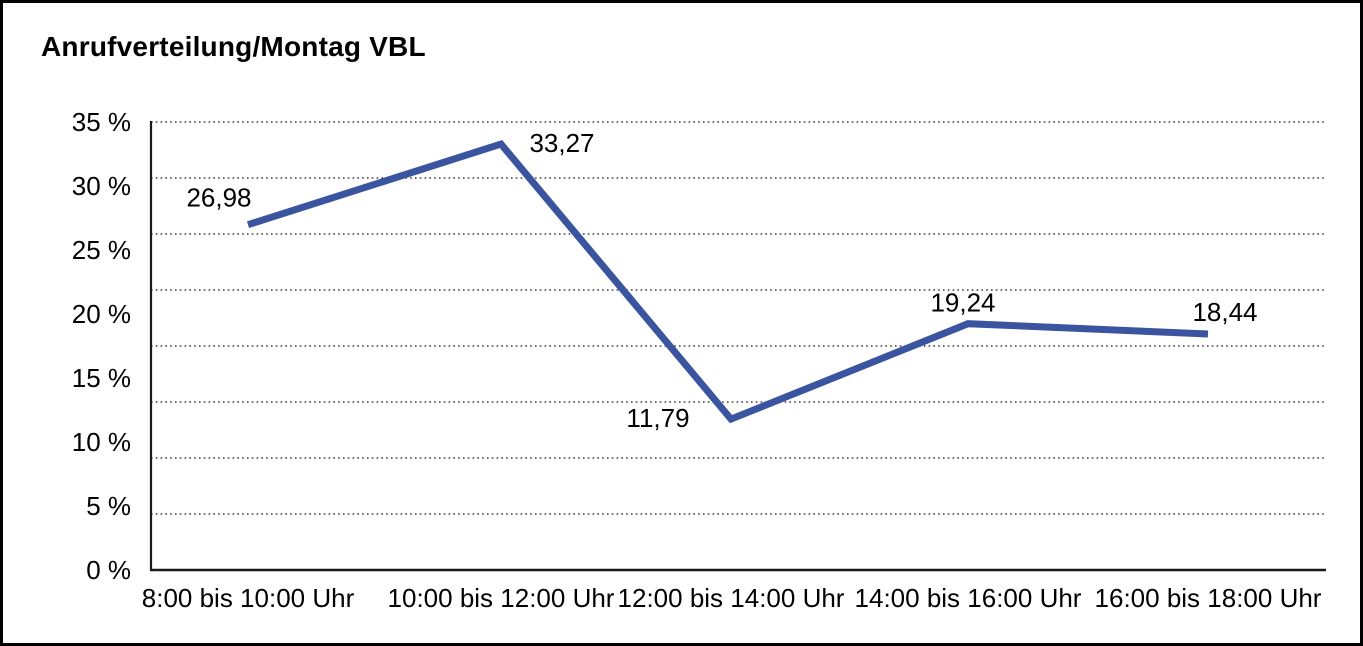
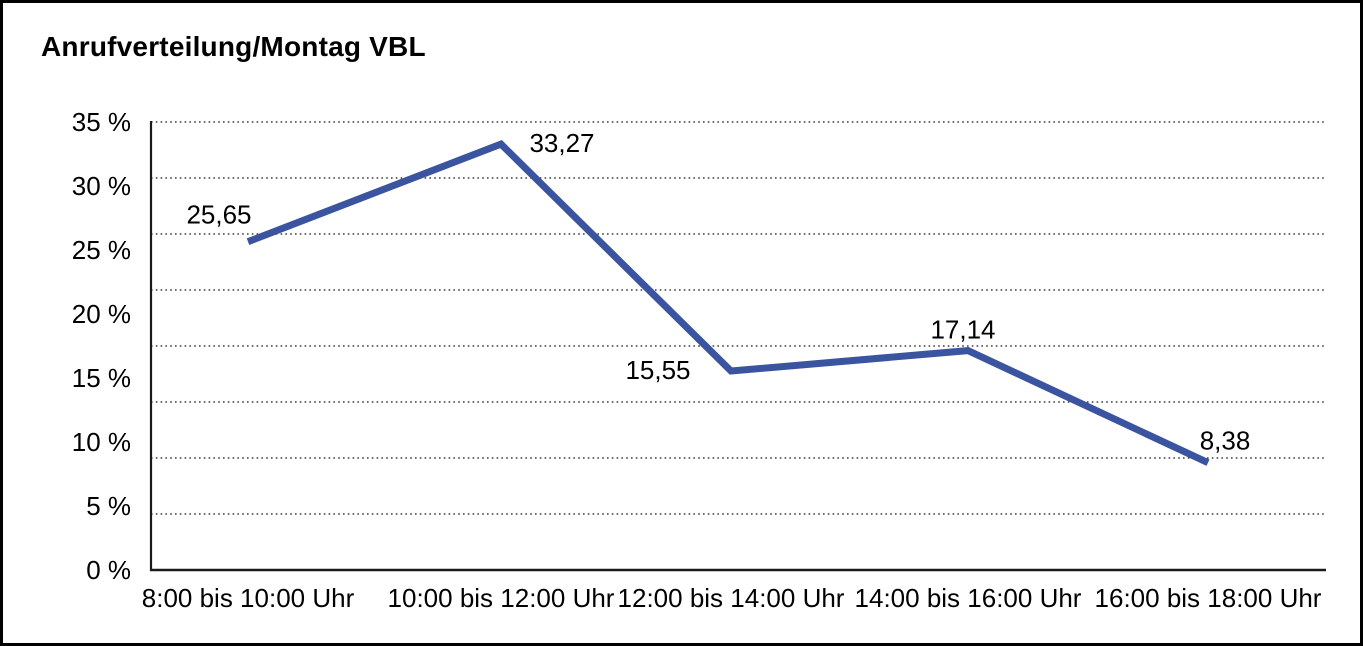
8:00 bis 10:00 Uhr: 26,98 -> 25,65
12:00 bis 14:00 Uhr: 11,79 -> 15,55
14:00 bis 16:00 Uhr: 19,24 -> 17,14
16:00 bis 18:00 Uhr: 18,44 -> 8,38
